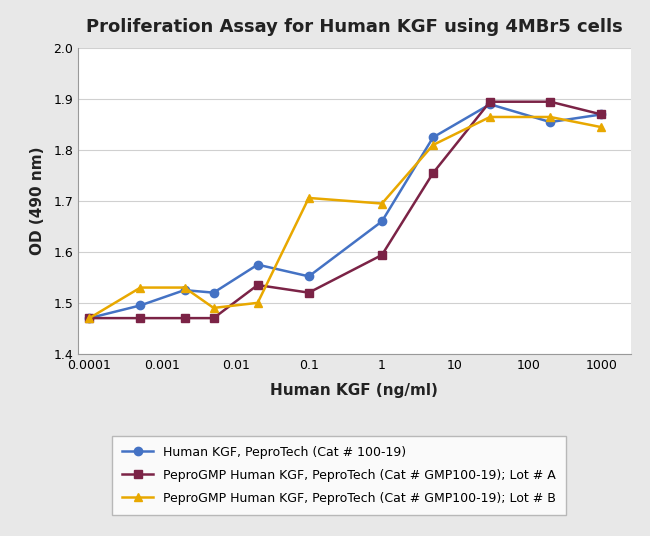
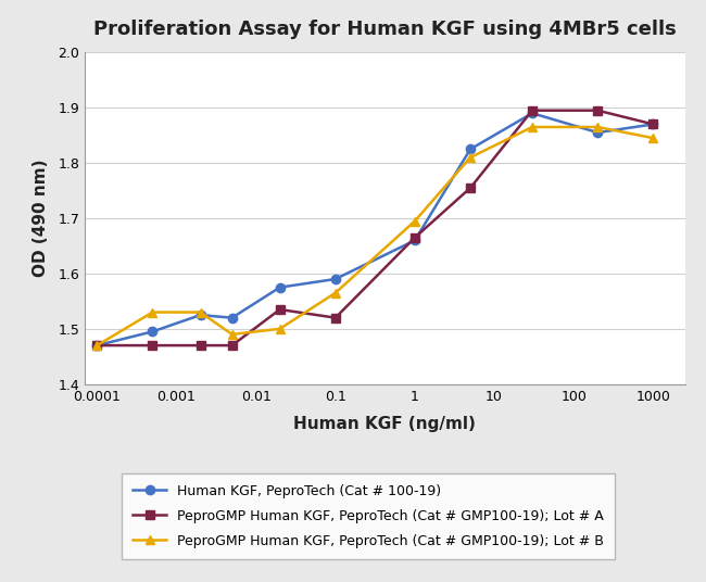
Human KGF, PeproTech (Cat # 100-19)/0.1: 1.552 -> 1.590
PeproGMP Human KGF, PeproTech (Cat # GMP100-19); Lot # B/0.1: 1.706 -> 1.565
PeproGMP Human KGF, PeproTech (Cat # GMP100-19); Lot # A/1: 1.594 -> 1.665
